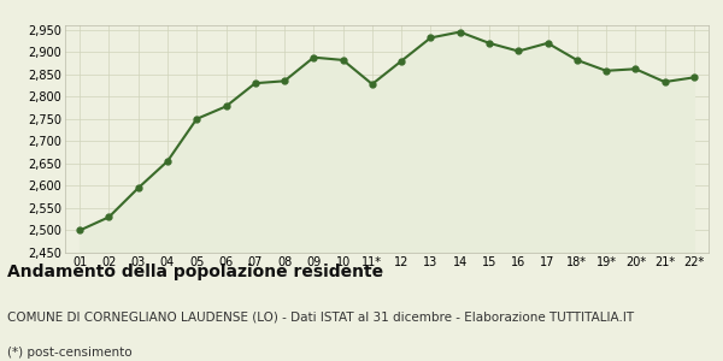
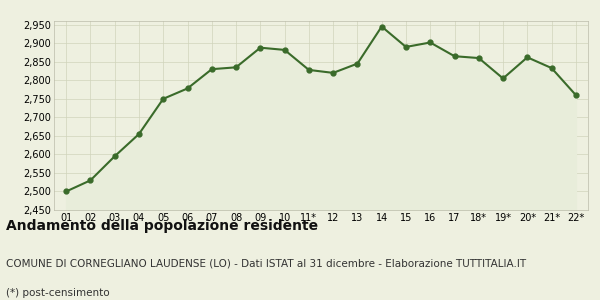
12: 2,880 -> 2,820
13: 2,932 -> 2,845
15: 2,920 -> 2,890
17: 2,920 -> 2,865
18*: 2,882 -> 2,860
19*: 2,858 -> 2,805
22*: 2,843 -> 2,760
